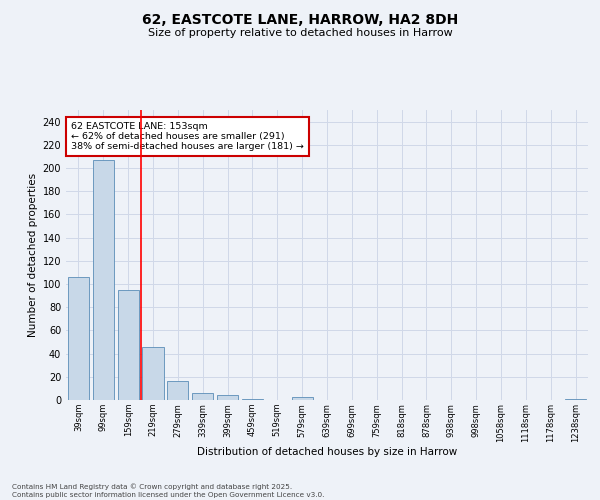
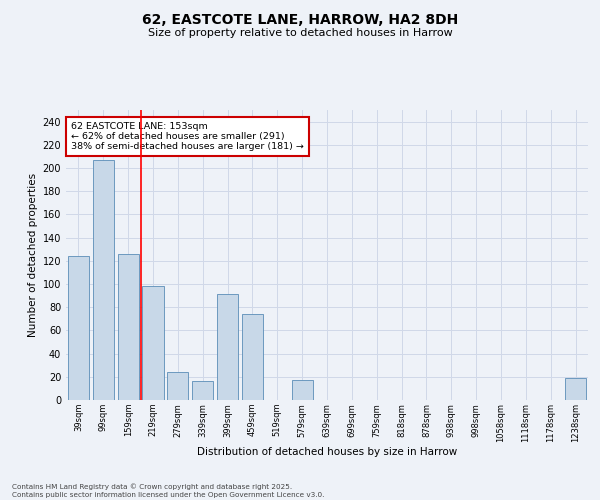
39sqm: 106 -> 124
159sqm: 95 -> 126
219sqm: 46 -> 98
279sqm: 16 -> 24
339sqm: 6 -> 16
399sqm: 4 -> 91
459sqm: 1 -> 74
579sqm: 3 -> 17
1238sqm: 1 -> 19
